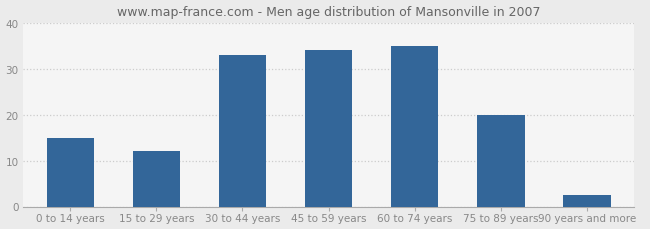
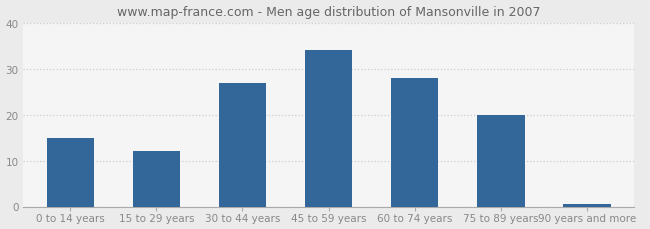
30 to 44 years: 33.0 -> 27.0
60 to 74 years: 35.0 -> 28.0
90 years and more: 2.5 -> 0.5
